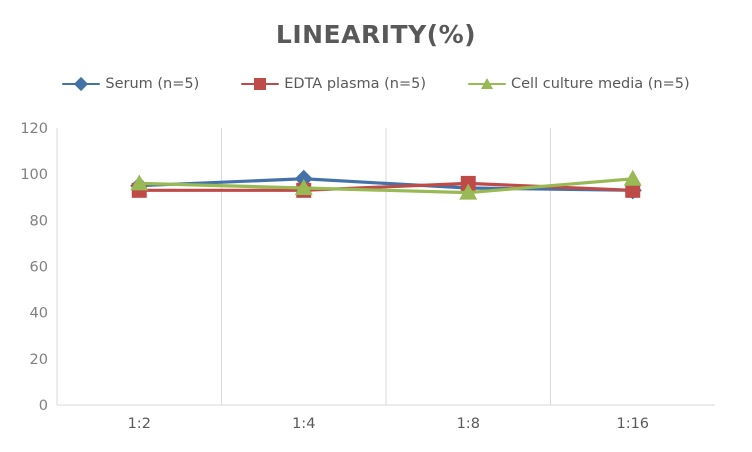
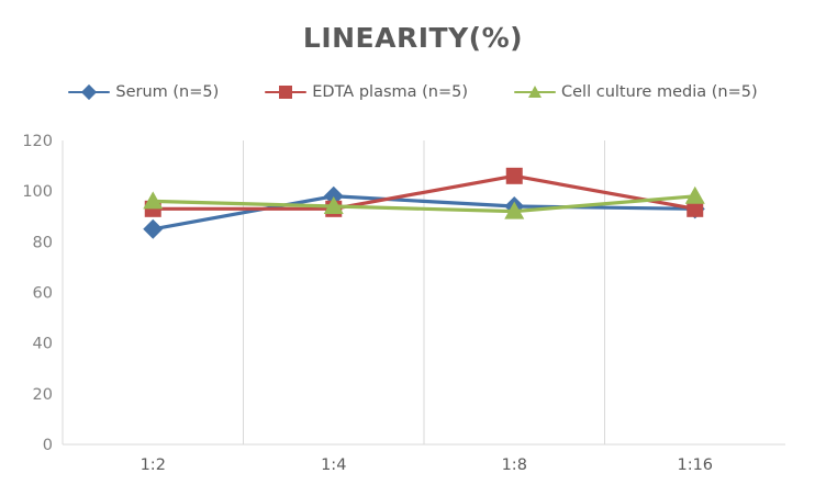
Serum (n=5)/1:2: 95 -> 85
EDTA plasma (n=5)/1:8: 96 -> 106
